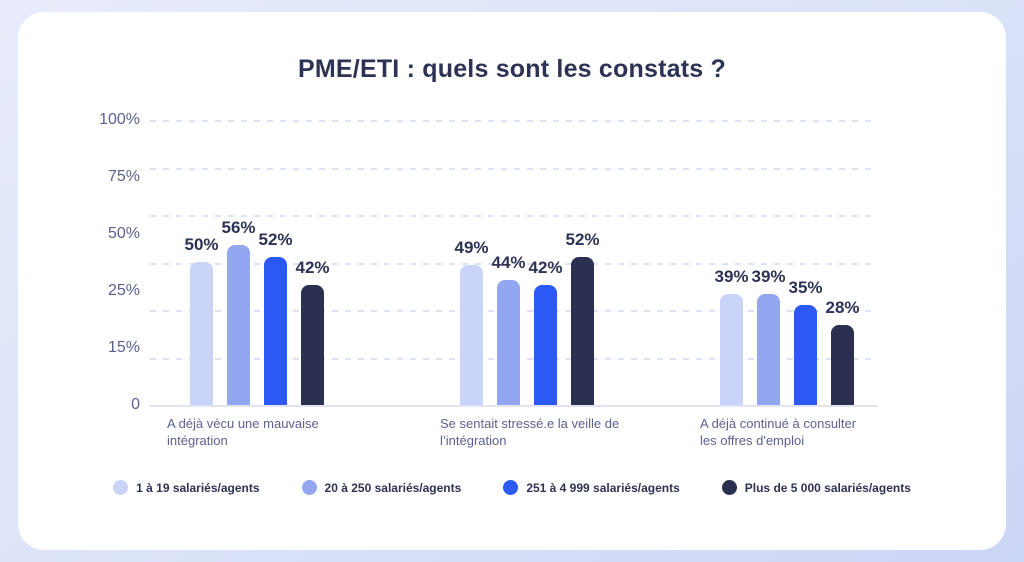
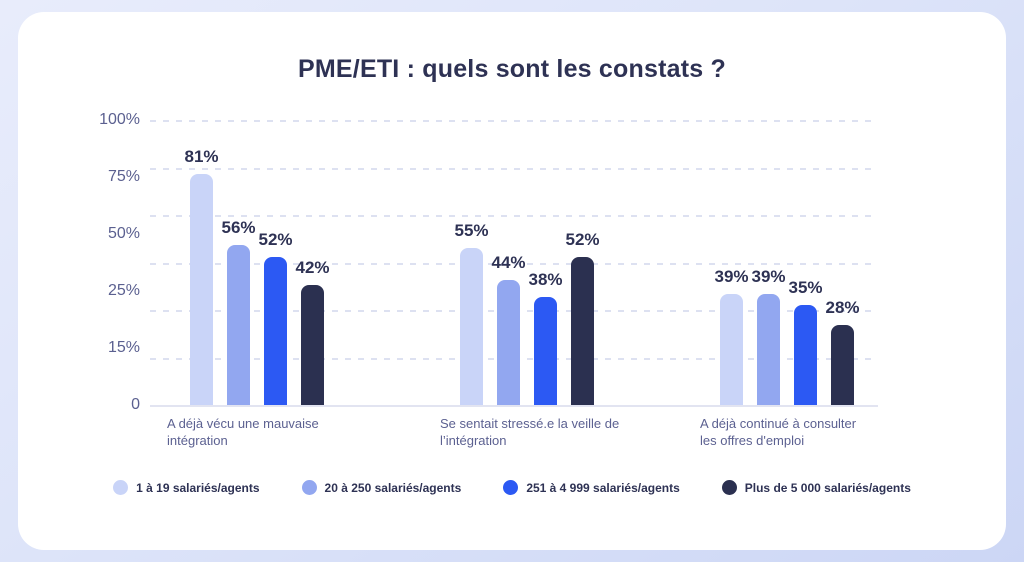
1 à 19 salariés/agents/A déjà vécu une mauvaise intégration: 50% -> 81%
1 à 19 salariés/agents/Se sentait stressé.e la veille de l’intégration: 49% -> 55%
251 à 4 999 salariés/agents/Se sentait stressé.e la veille de l’intégration: 42% -> 38%
